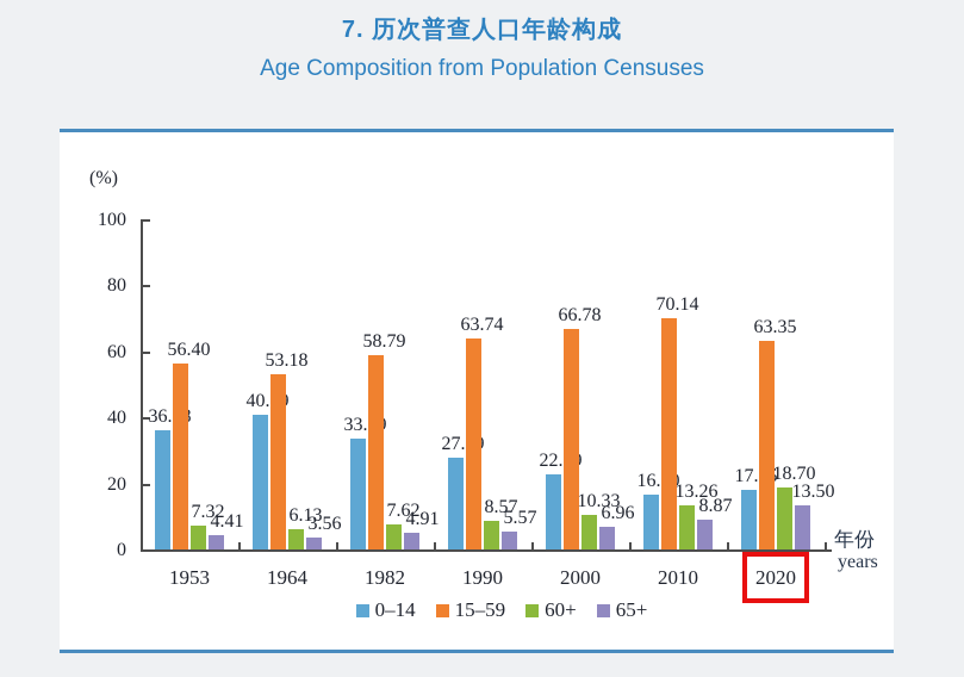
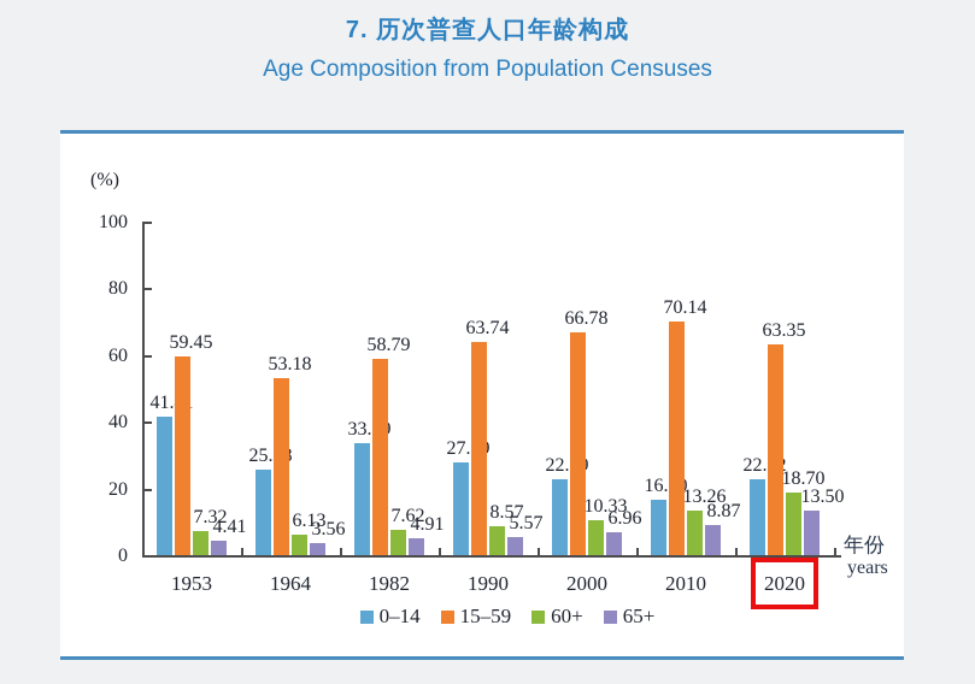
0–14/1953: 36.28 -> 41.41
15–59/1953: 56.40 -> 59.45
0–14/1964: 40.69 -> 25.58
0–14/2020: 17.95 -> 22.72
